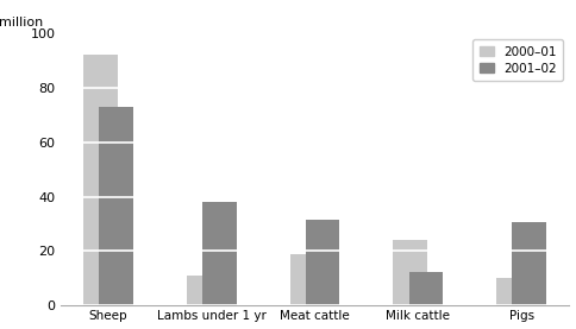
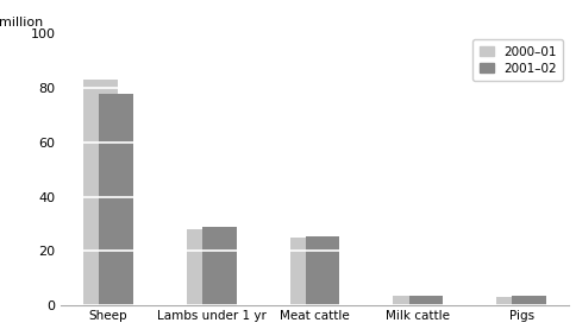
2000–01/Sheep: 92.0 -> 83.0
2001–02/Sheep: 73.0 -> 78.0
2000–01/Lambs under 1 yr: 11.0 -> 28.0
2001–02/Lambs under 1 yr: 38.0 -> 29.0
2000–01/Meat cattle: 19.0 -> 25.0
2001–02/Meat cattle: 31.5 -> 25.5
2000–01/Milk cattle: 24.0 -> 3.5
2001–02/Milk cattle: 12.5 -> 3.5
2000–01/Pigs: 10.0 -> 3.0
2001–02/Pigs: 30.5 -> 3.5
